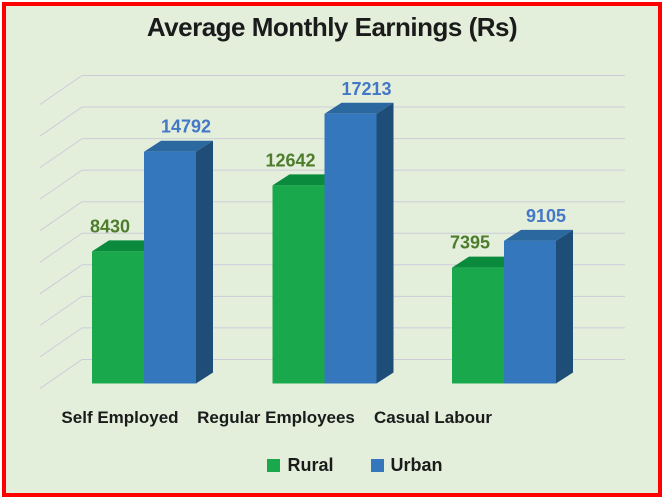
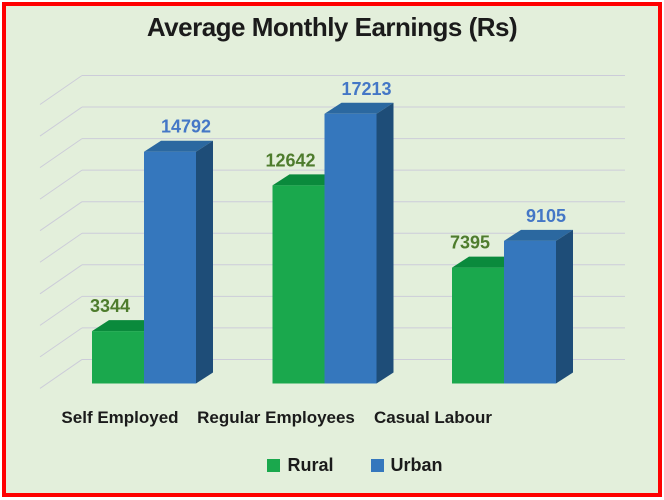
Rural/Self Employed: 8430 -> 3344
